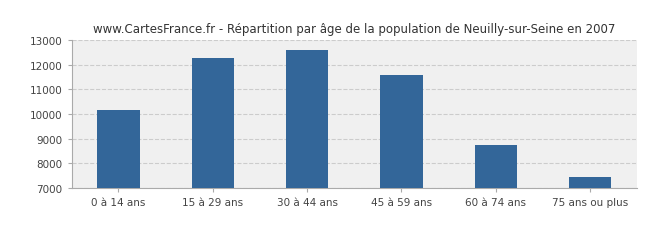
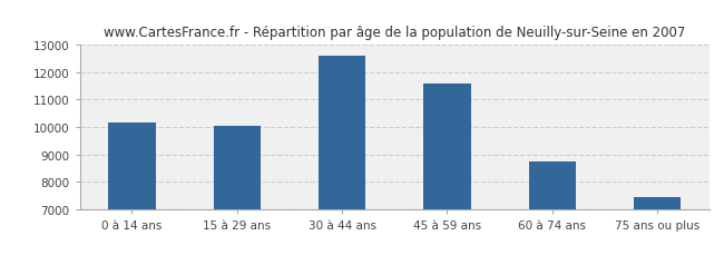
15 à 29 ans: 12300 -> 10050
